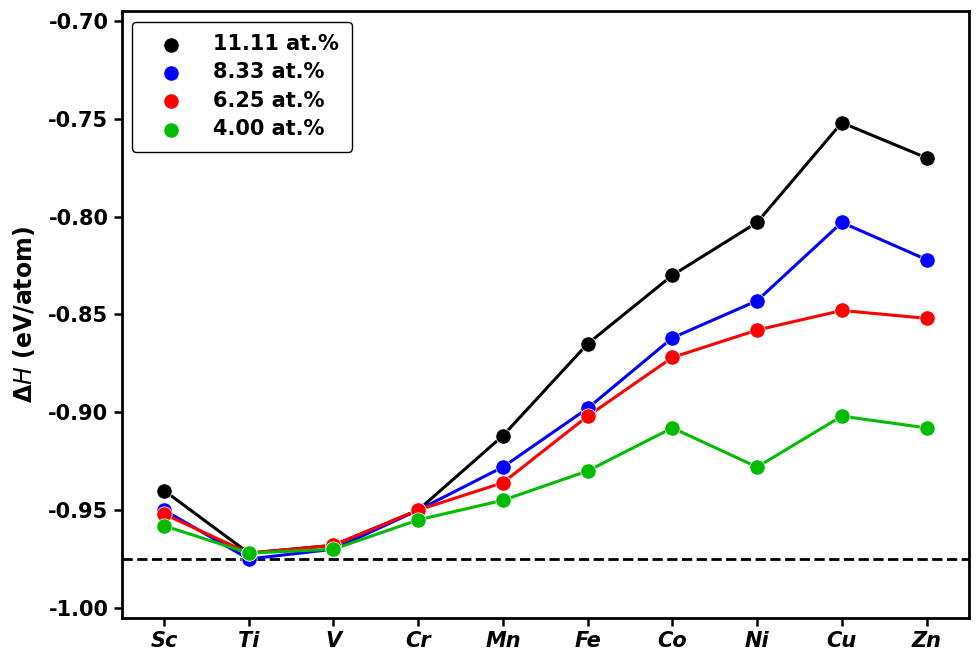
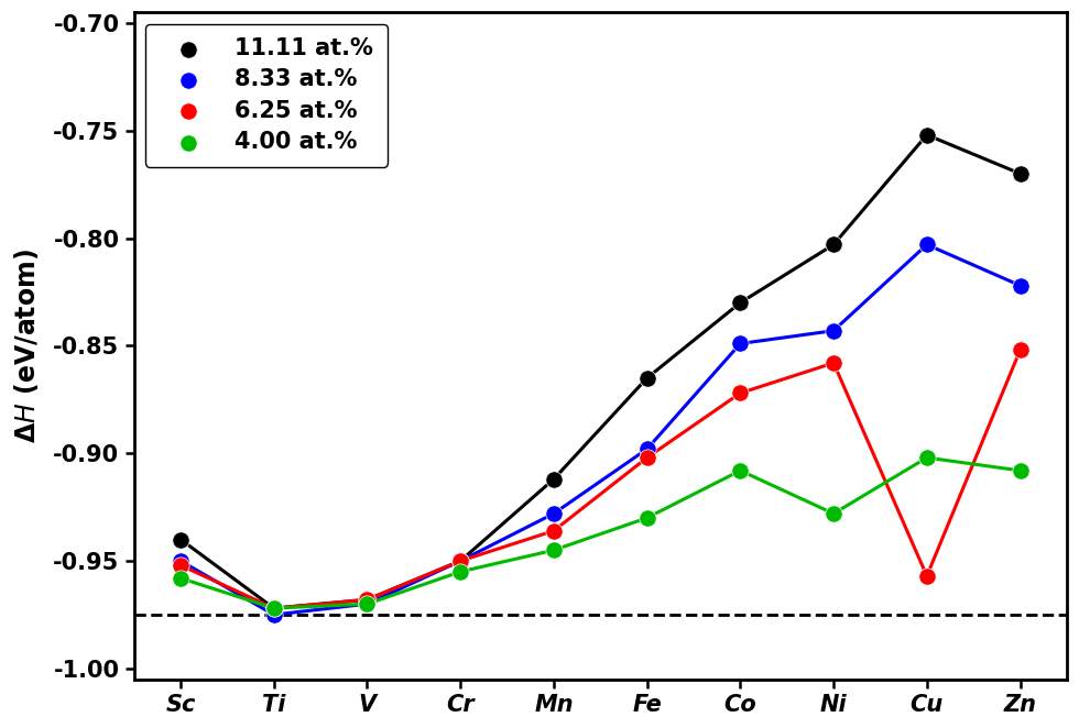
8.33 at.%/Co: -0.862 -> -0.849
6.25 at.%/Cu: -0.848 -> -0.957
